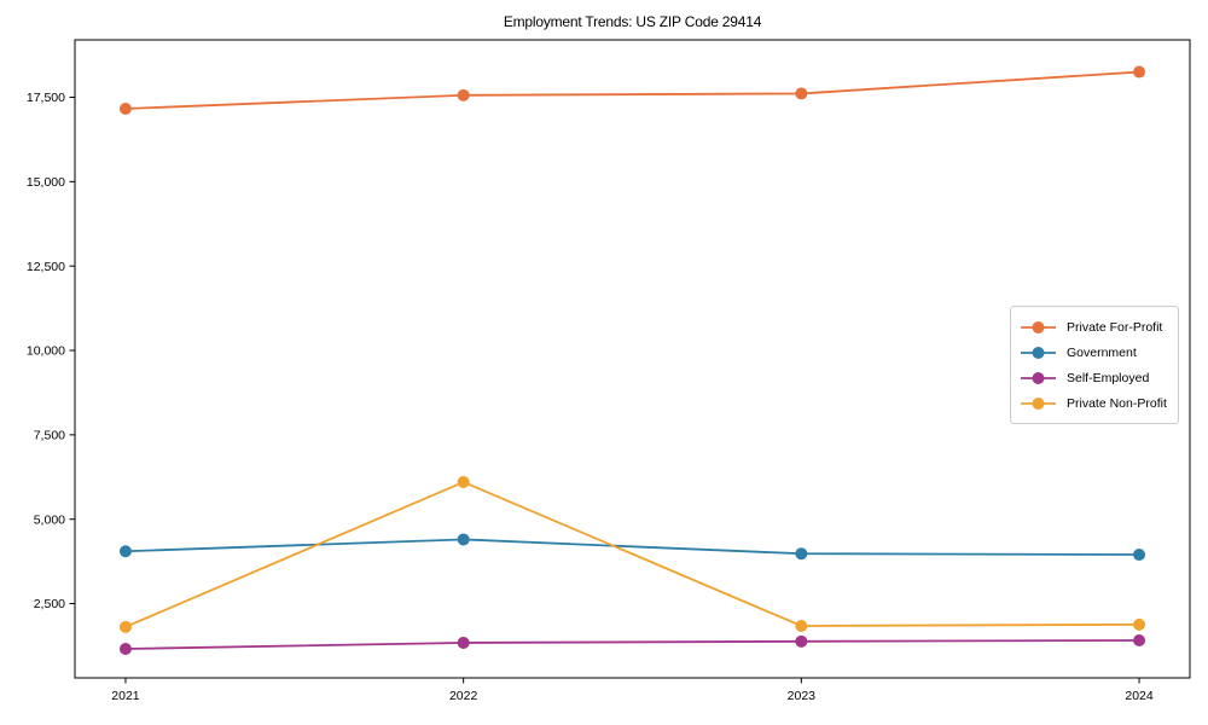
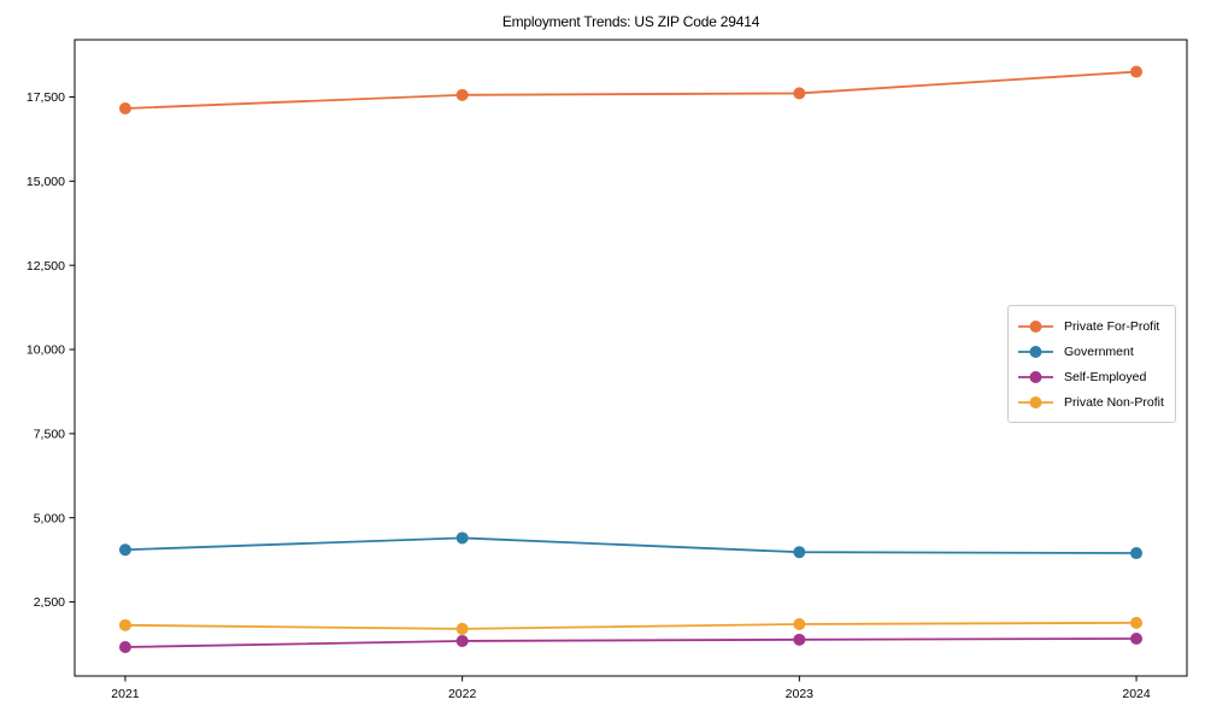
Private Non-Profit/2022: 6100 -> 1700
